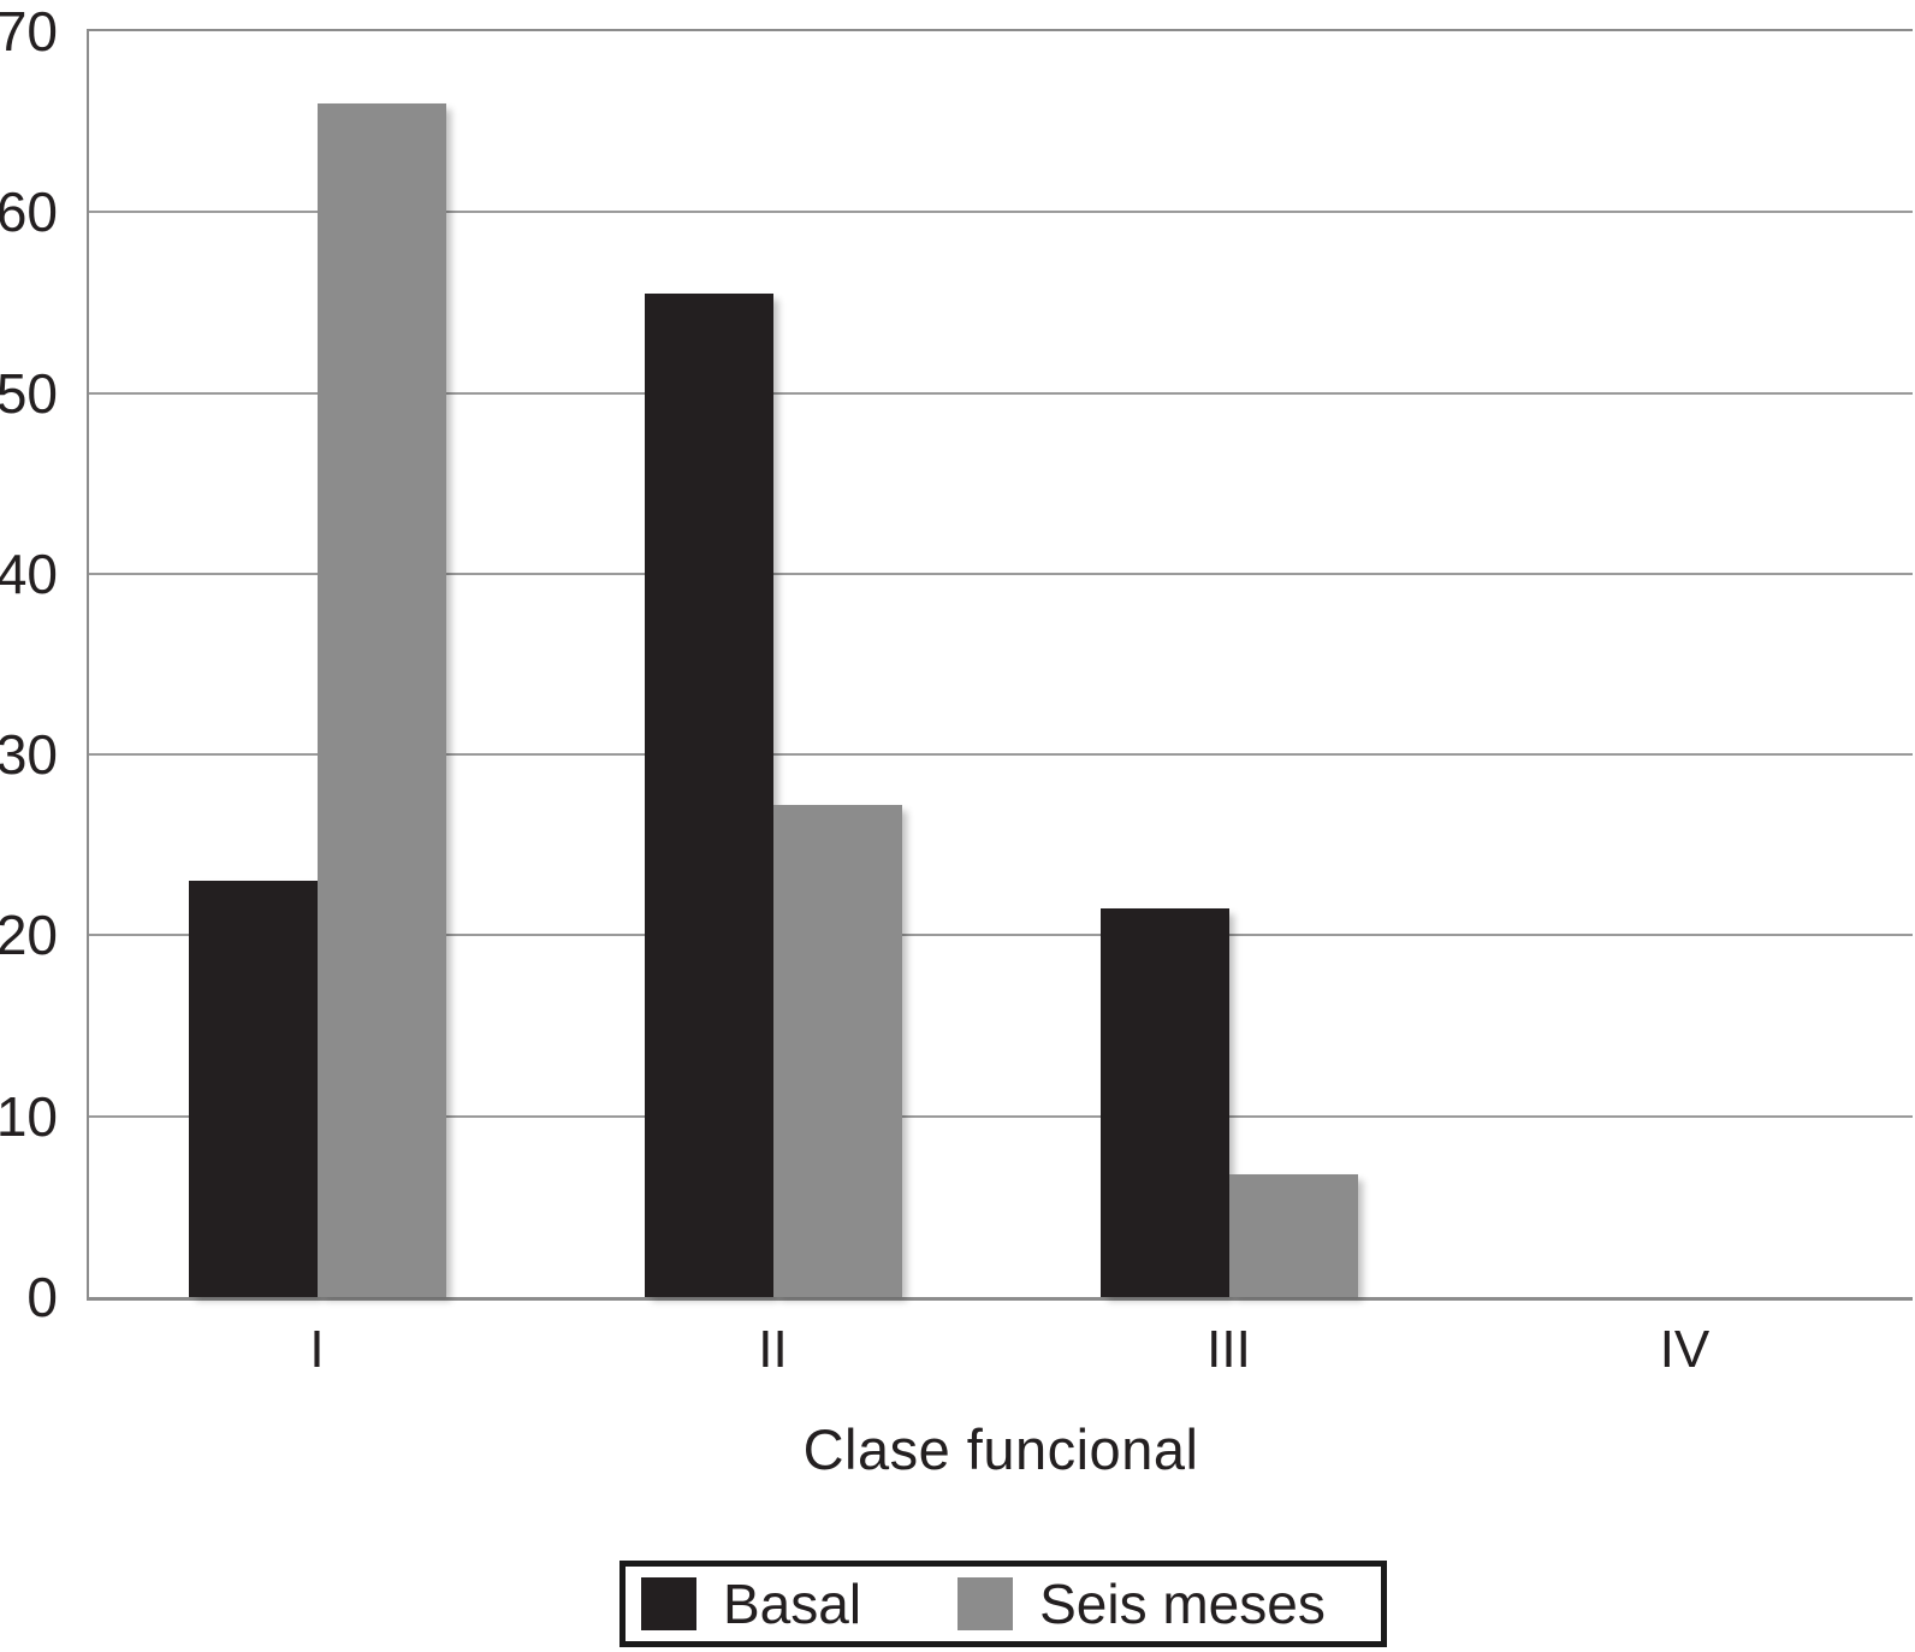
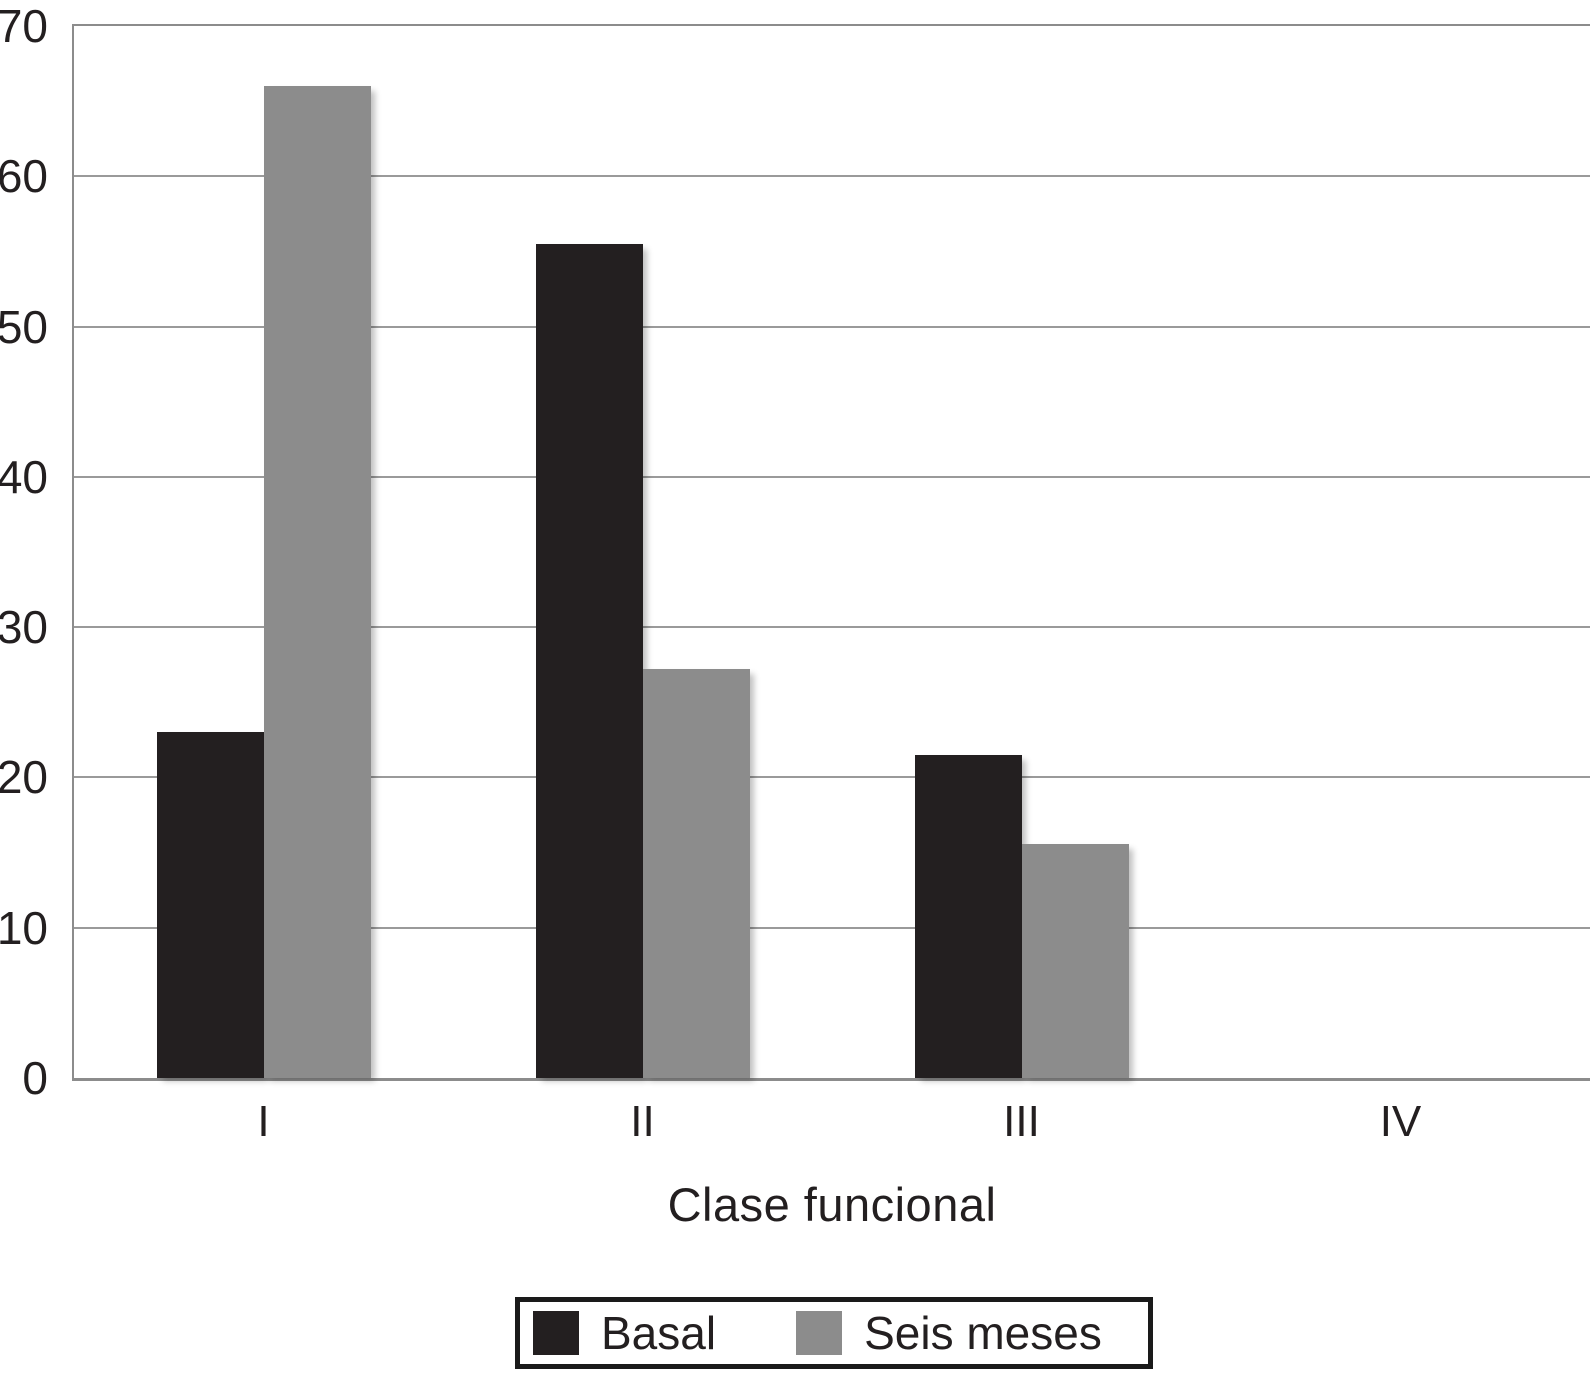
Seis meses/III: 6.8 -> 15.6
